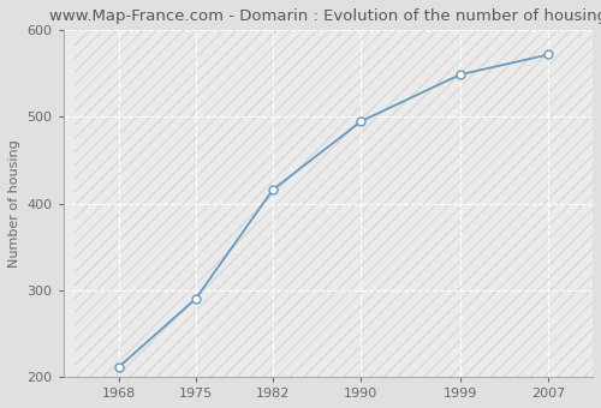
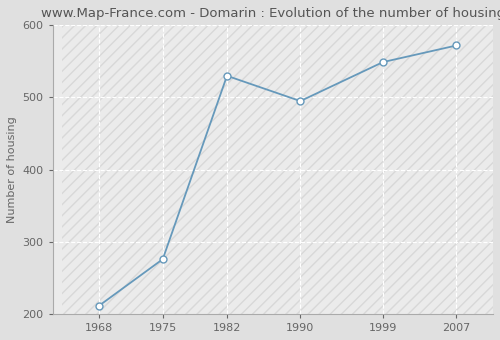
1975: 290 -> 276
1982: 416 -> 530
